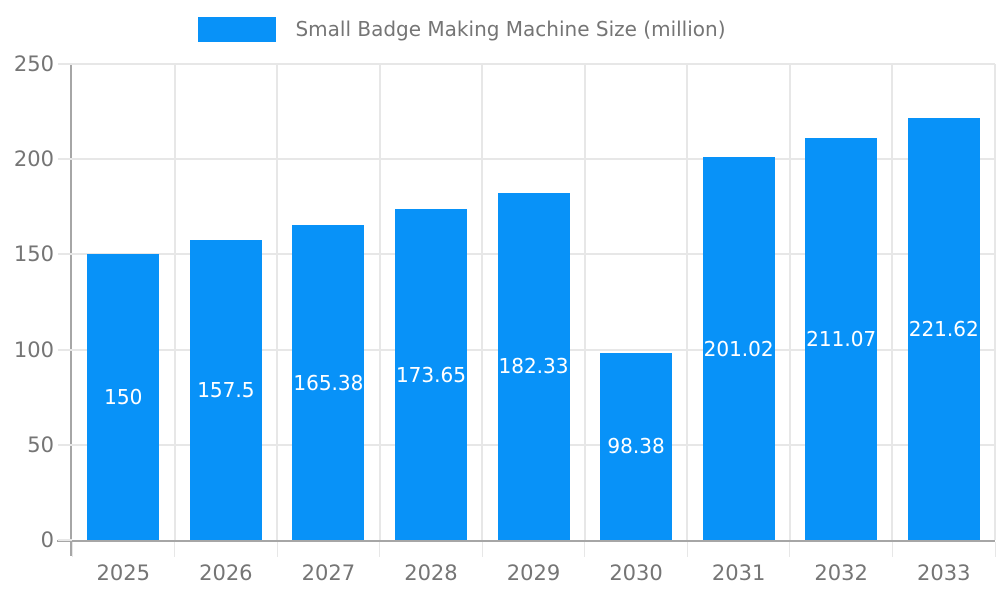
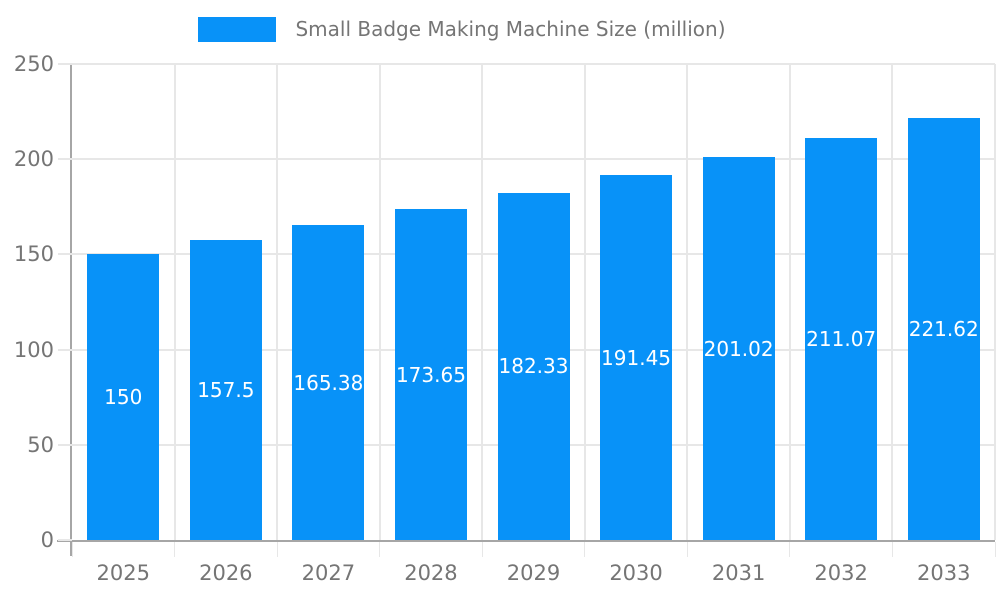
2030: 98.38 -> 191.45
